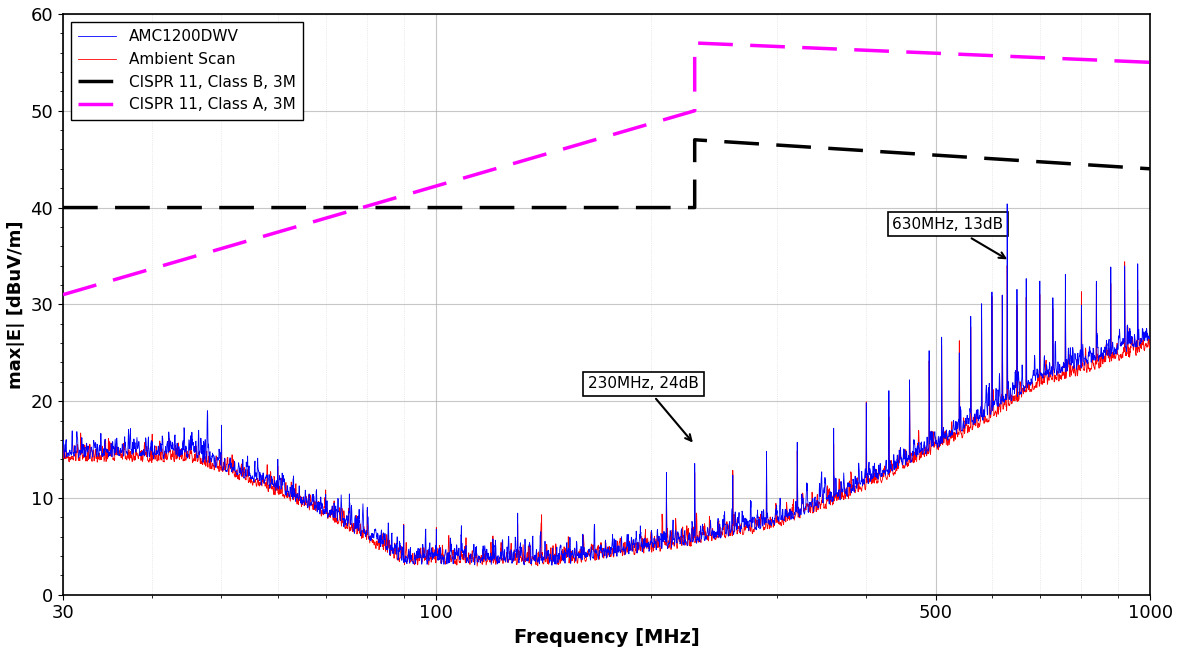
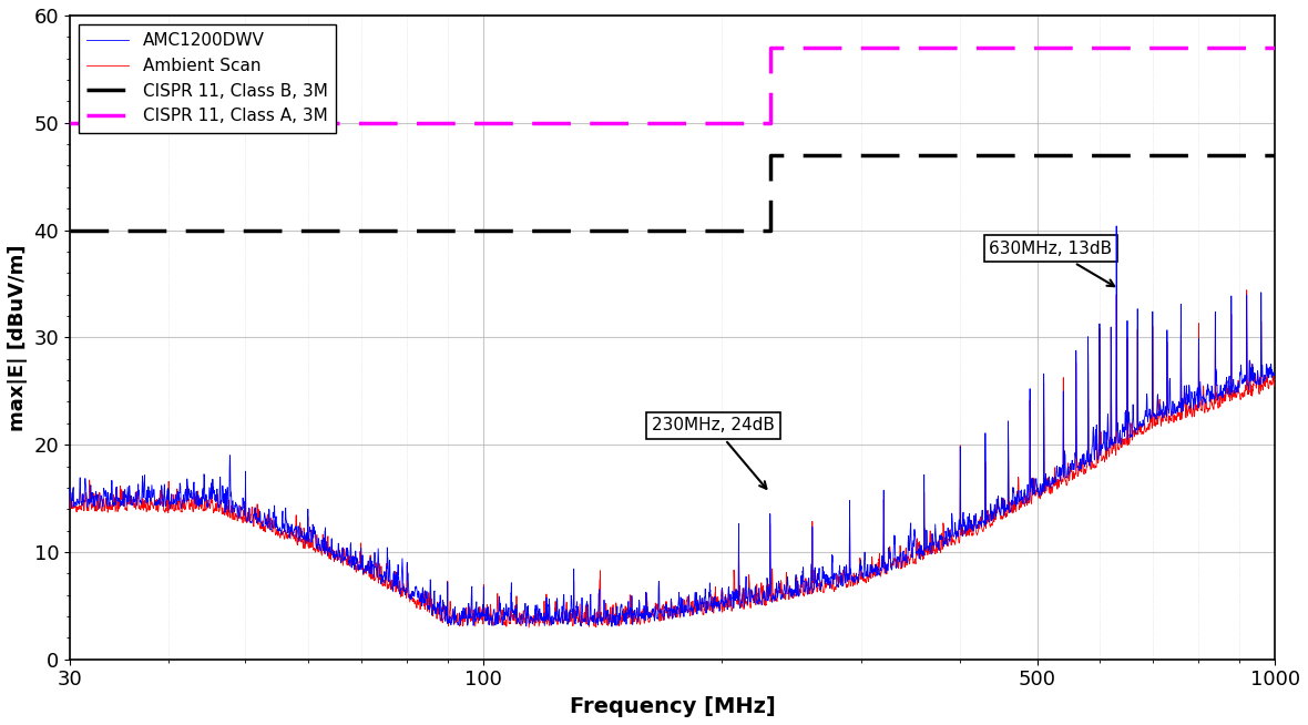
CISPR 11, Class A, 3M/30: 31 -> 50
CISPR 11, Class B, 3M/1000: 44 -> 47
CISPR 11, Class A, 3M/1000: 55 -> 57
